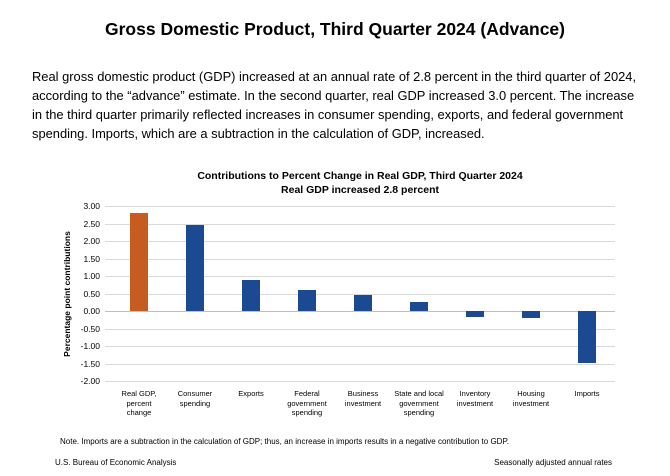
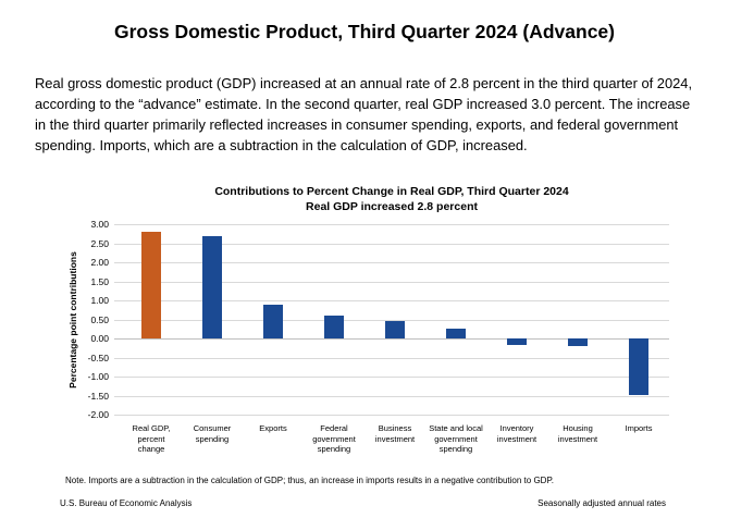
Consumer spending: 2.5 -> 2.7
